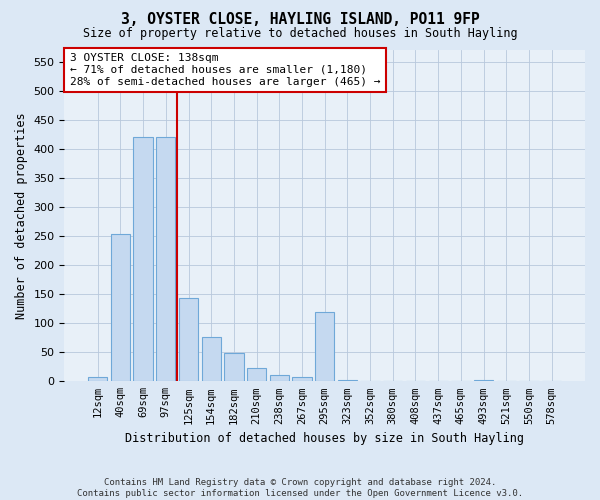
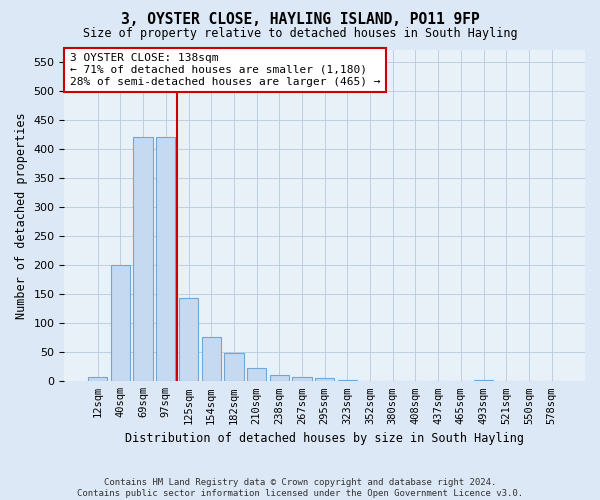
40sqm: 254 -> 200
295sqm: 120 -> 5
